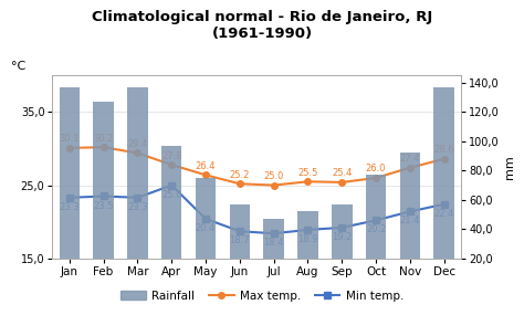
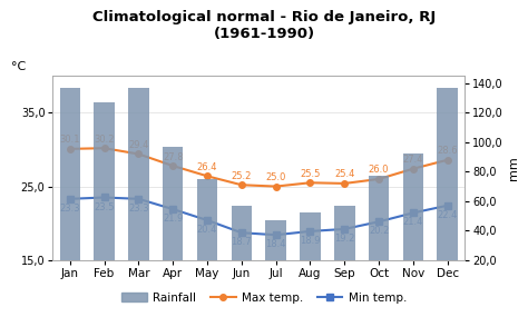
Min temp./Apr: 25,0 -> 21,9
